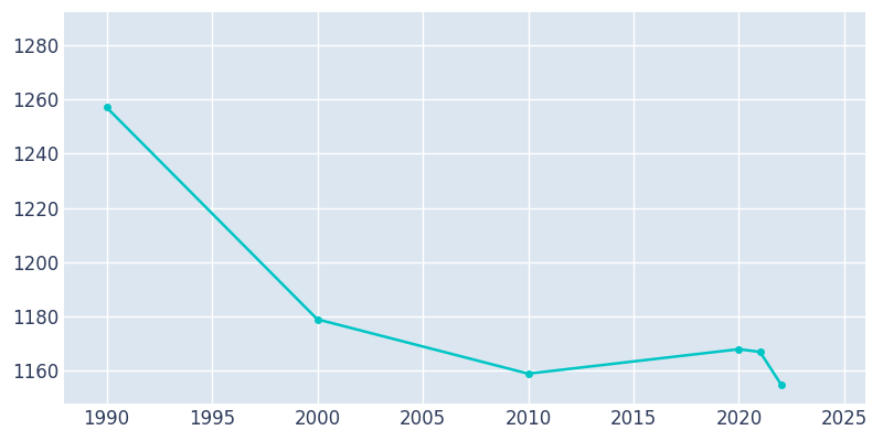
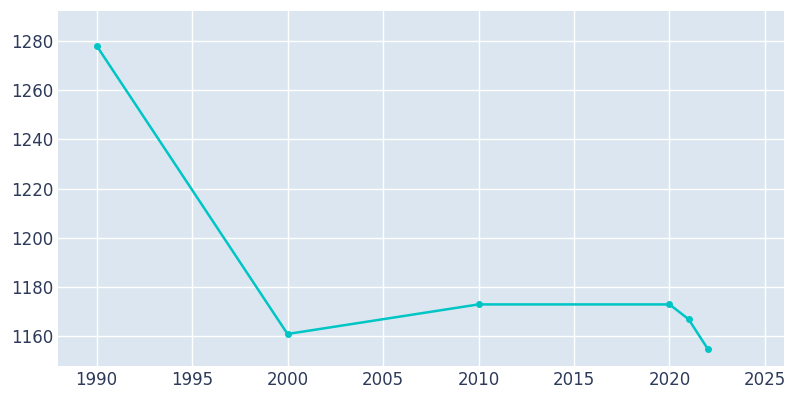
1990: 1257 -> 1278
2000: 1179 -> 1161
2010: 1159 -> 1173
2020: 1168 -> 1173
